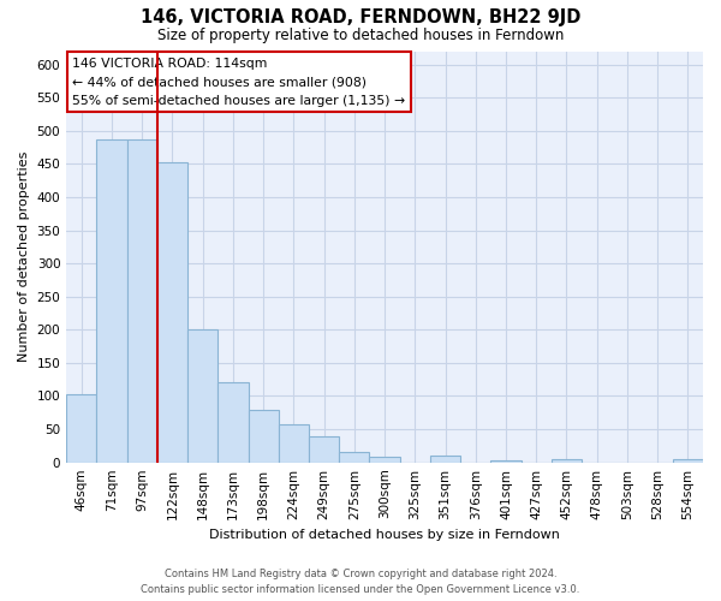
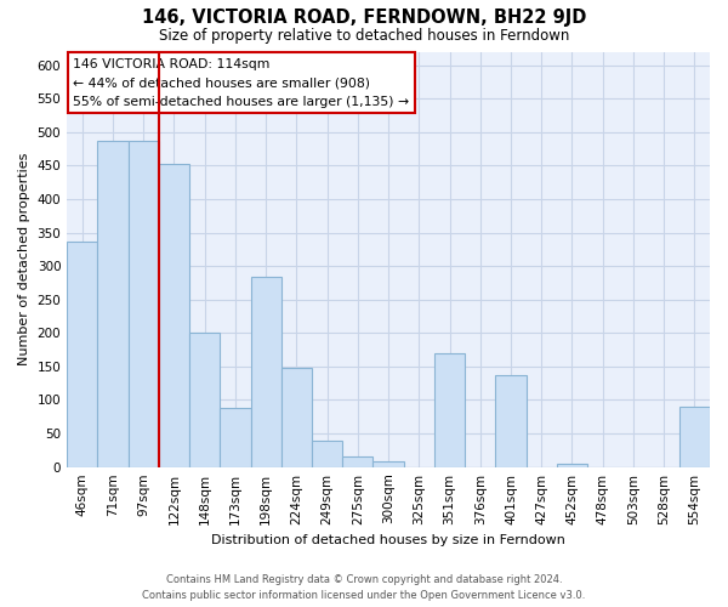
46sqm: 103 -> 336
173sqm: 120 -> 88
198sqm: 80 -> 284
224sqm: 57 -> 148
351sqm: 10 -> 170
401sqm: 3 -> 138
554sqm: 5 -> 90
